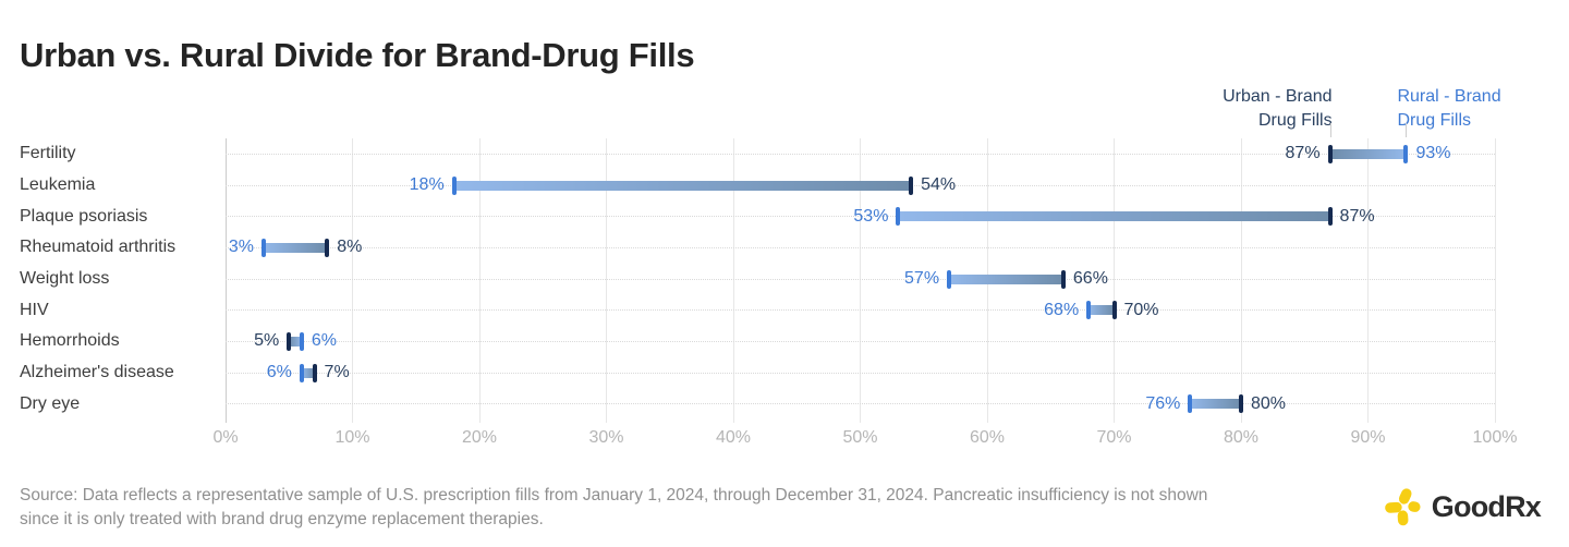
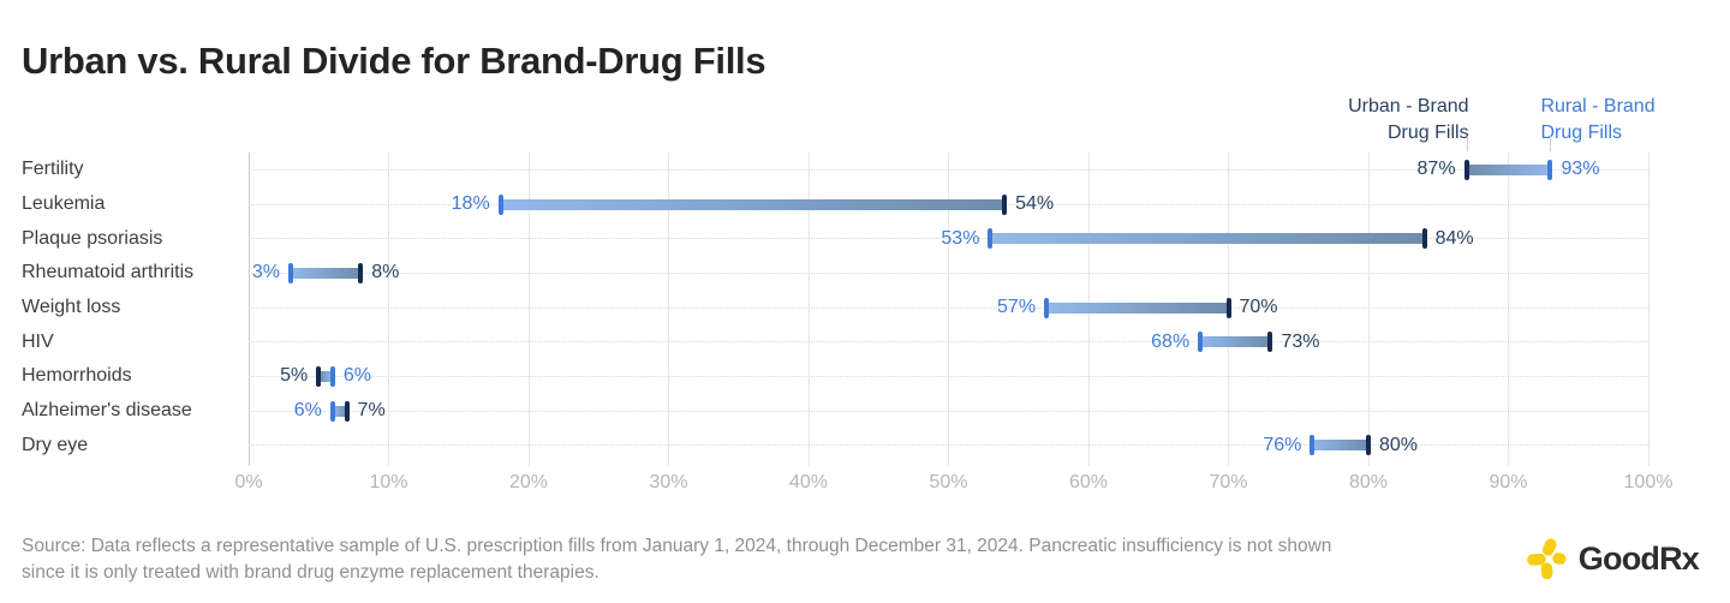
Urban - Brand Drug Fills/Plaque psoriasis: 87% -> 84%
Urban - Brand Drug Fills/Weight loss: 66% -> 70%
Urban - Brand Drug Fills/HIV: 70% -> 73%
